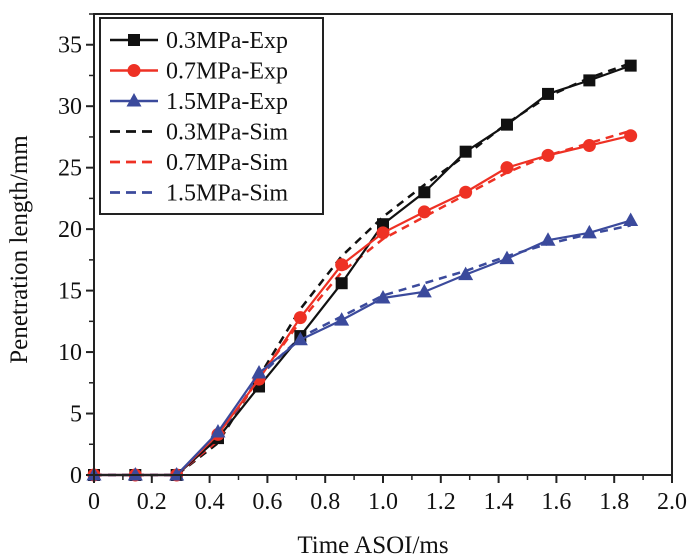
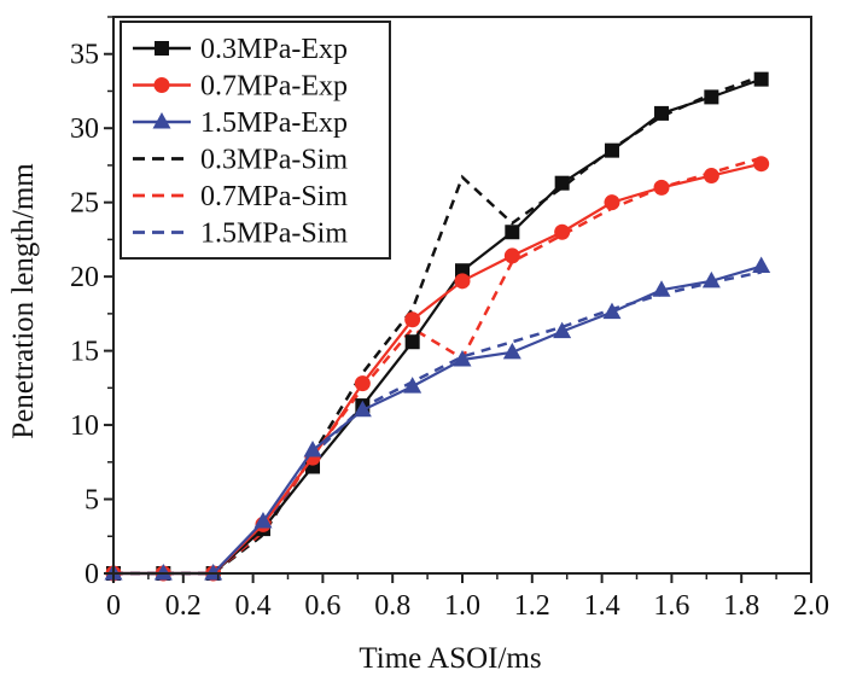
0.3MPa-Sim/1.0: 21,0 -> 26,7
0.7MPa-Sim/1.0: 19,2 -> 14,5
